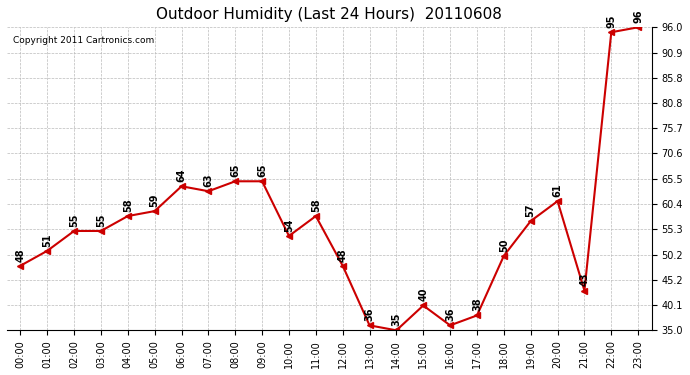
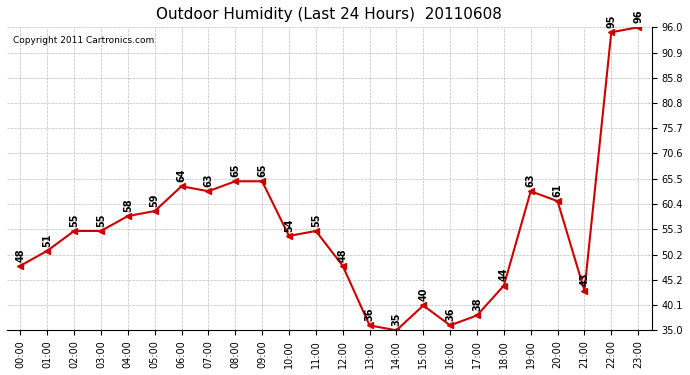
11:00: 58 -> 55
18:00: 50 -> 44
19:00: 57 -> 63
